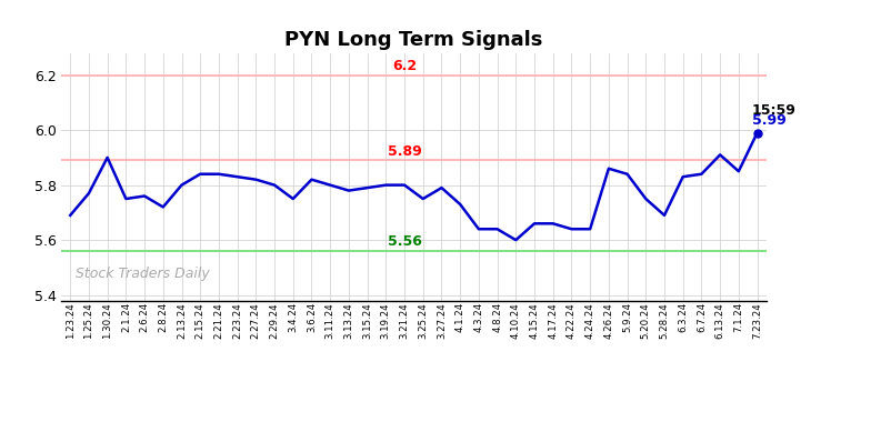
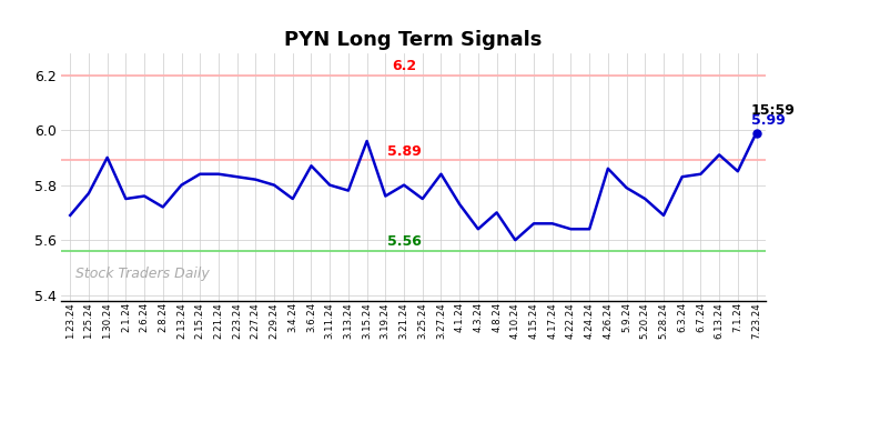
3.6.24: 5.82 -> 5.87
3.15.24: 5.79 -> 5.96
3.19.24: 5.80 -> 5.76
3.27.24: 5.79 -> 5.84
4.8.24: 5.64 -> 5.70
5.9.24: 5.84 -> 5.79
